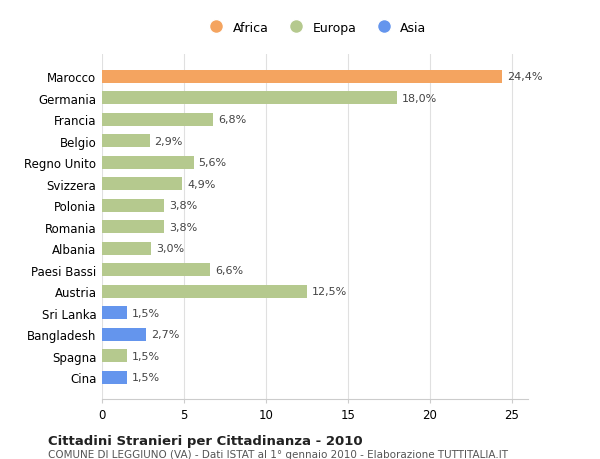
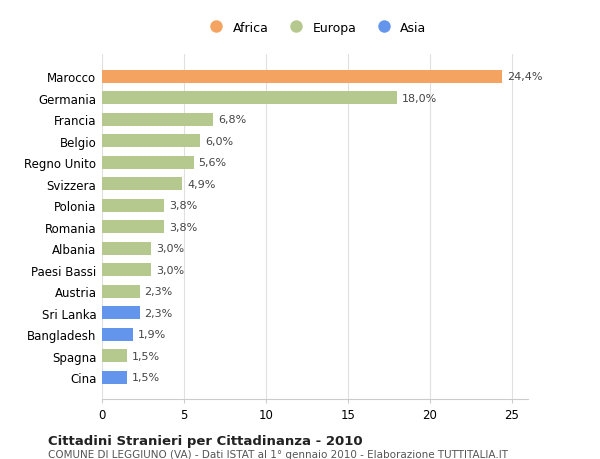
Belgio: 2,9% -> 6,0%
Paesi Bassi: 6,6% -> 3,0%
Austria: 12,5% -> 2,3%
Sri Lanka: 1,5% -> 2,3%
Bangladesh: 2,7% -> 1,9%
